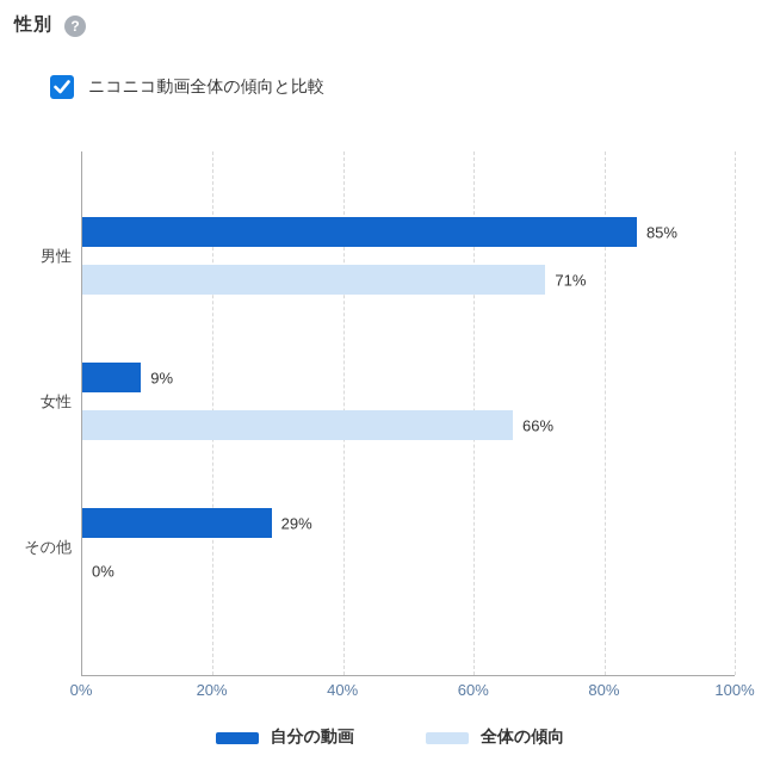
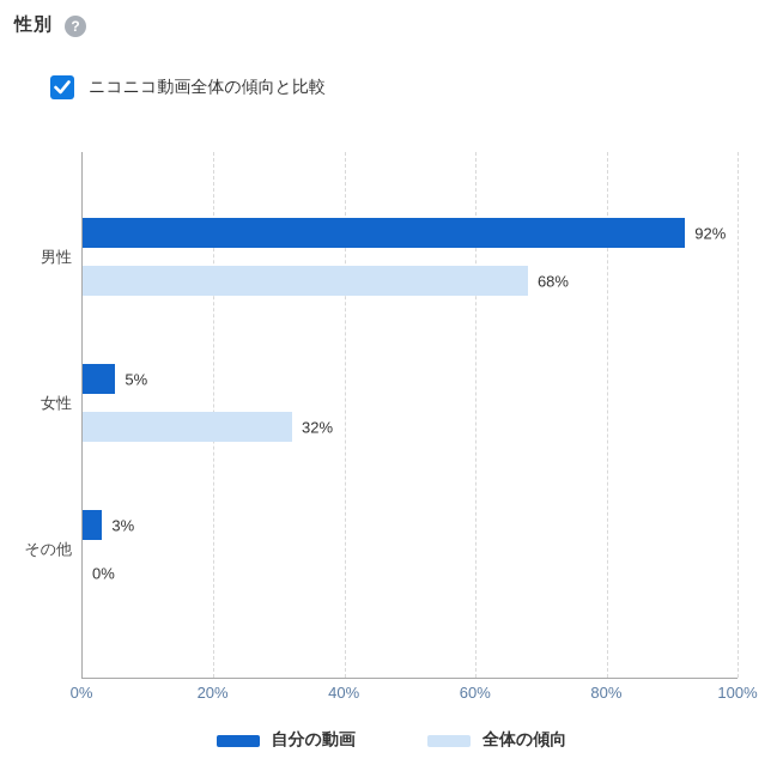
自分の動画/男性: 85% -> 92%
全体の傾向/男性: 71% -> 68%
自分の動画/女性: 9% -> 5%
全体の傾向/女性: 66% -> 32%
自分の動画/その他: 29% -> 3%
